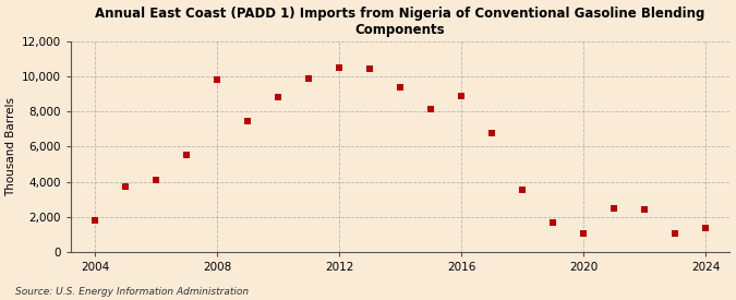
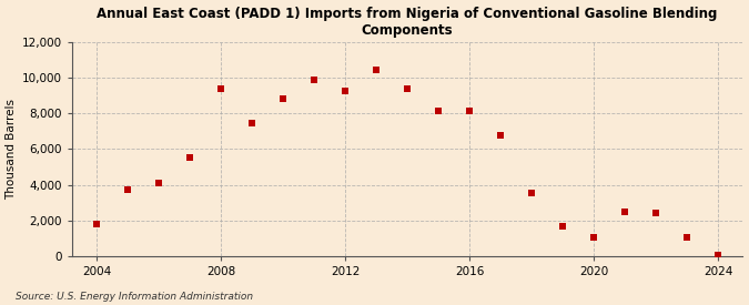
2008: 9,800 -> 9,400
2012: 10,500 -> 9,200
2016: 8,900 -> 8,100
2024: 1,400 -> 100
